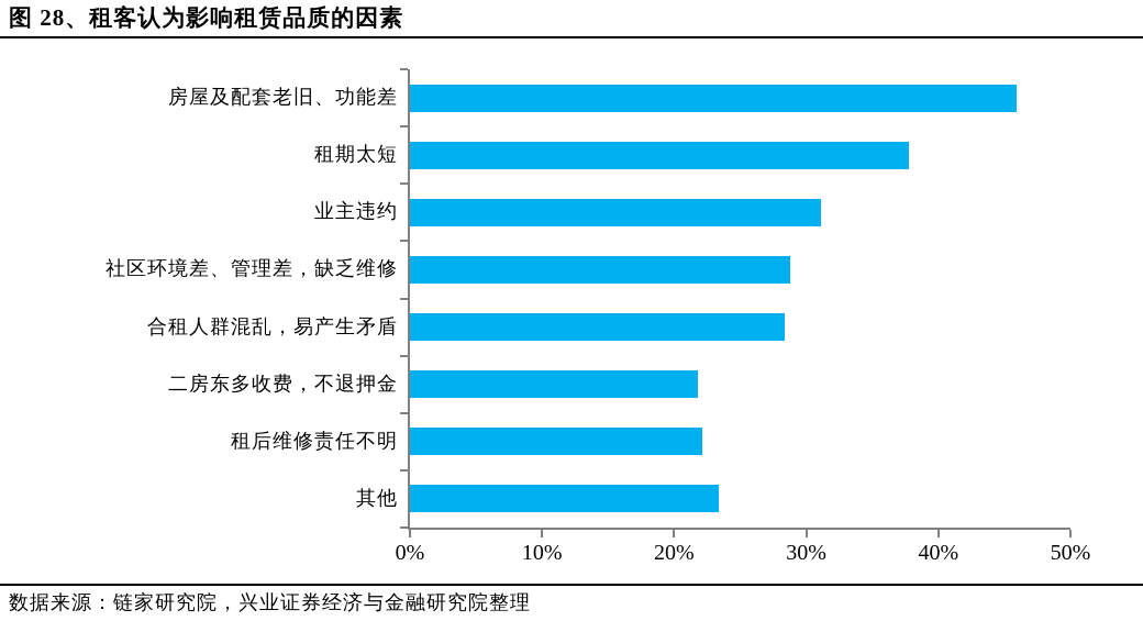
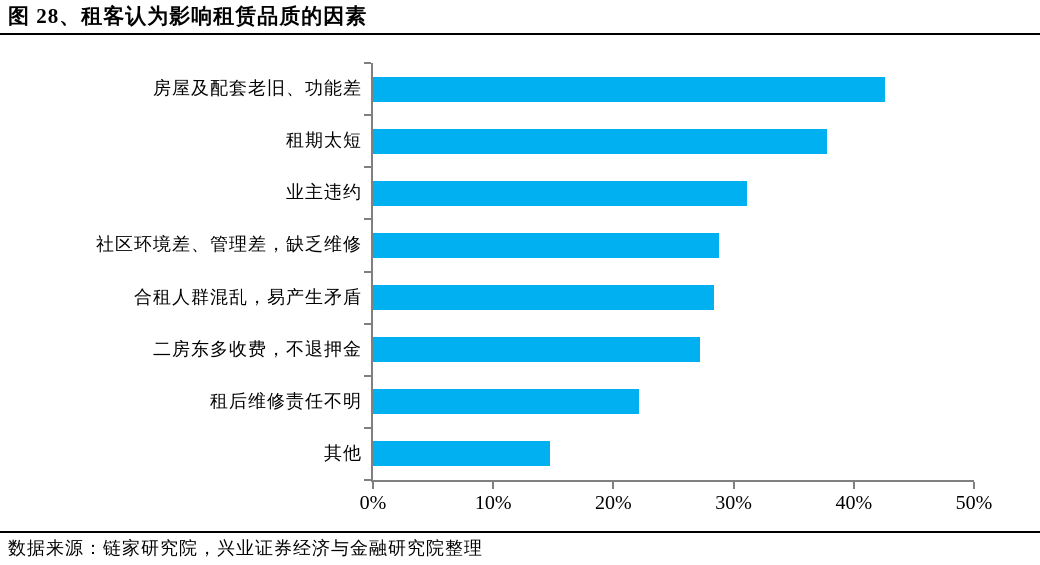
房屋及配套老旧、功能差: 45.9% -> 42.6%
二房东多收费，不退押金: 21.8% -> 27.2%
其他: 23.4% -> 14.7%
